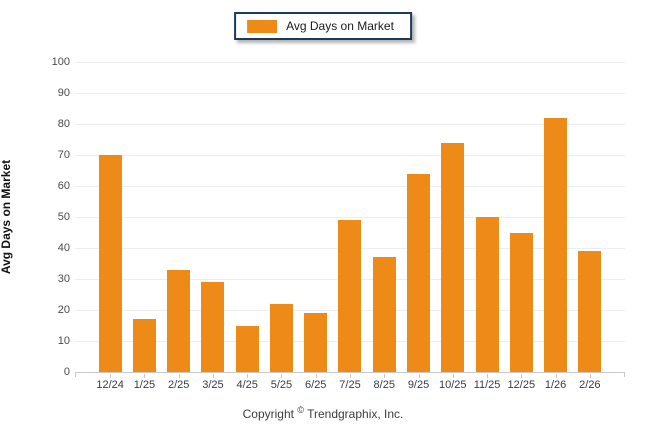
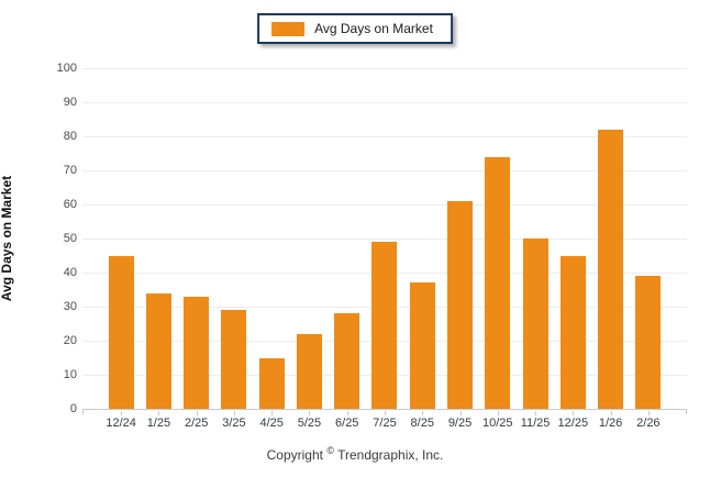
12/24: 70 -> 45
1/25: 17 -> 34
6/25: 19 -> 28
9/25: 64 -> 61
